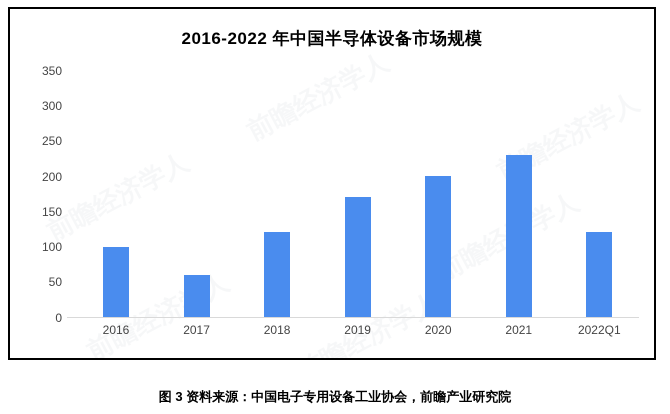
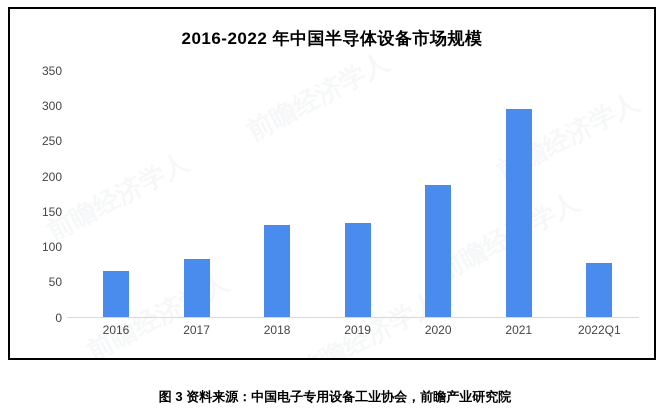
2016: 100 -> 60
2017: 60 -> 80
2018: 120 -> 130
2019: 170 -> 130
2020: 200 -> 190
2021: 230 -> 300
2022Q1: 120 -> 80
